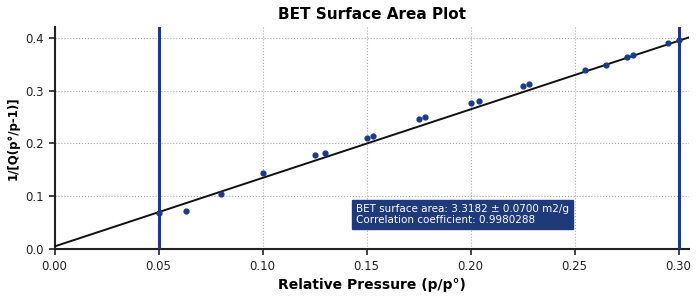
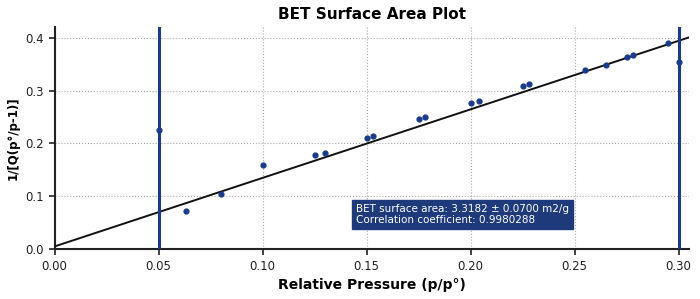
0.05: 0.068 -> 0.226
0.10: 0.144 -> 0.160
0.30: 0.396 -> 0.354
